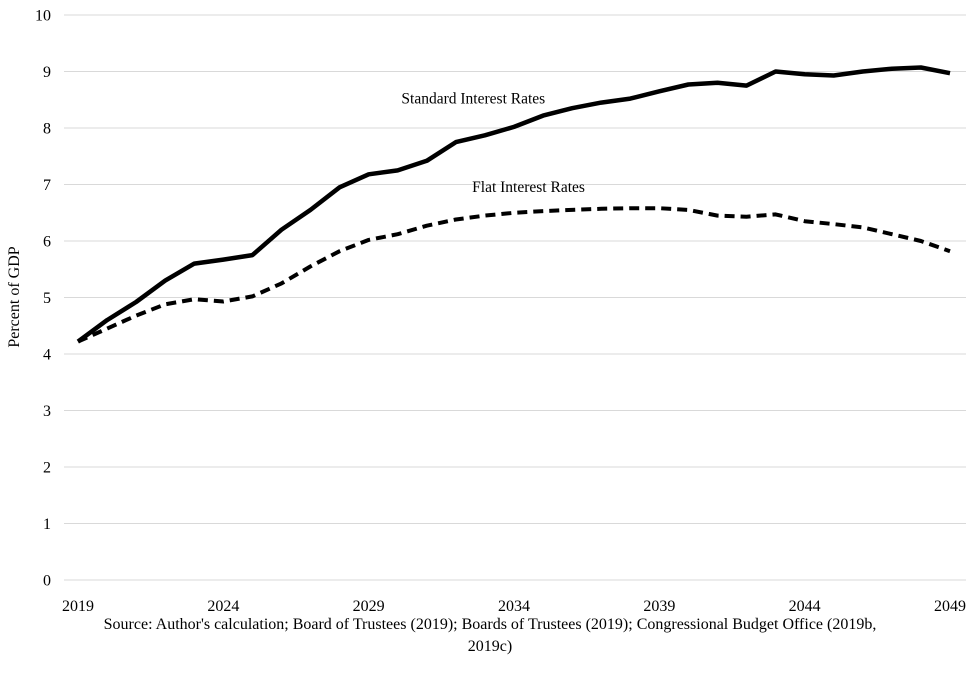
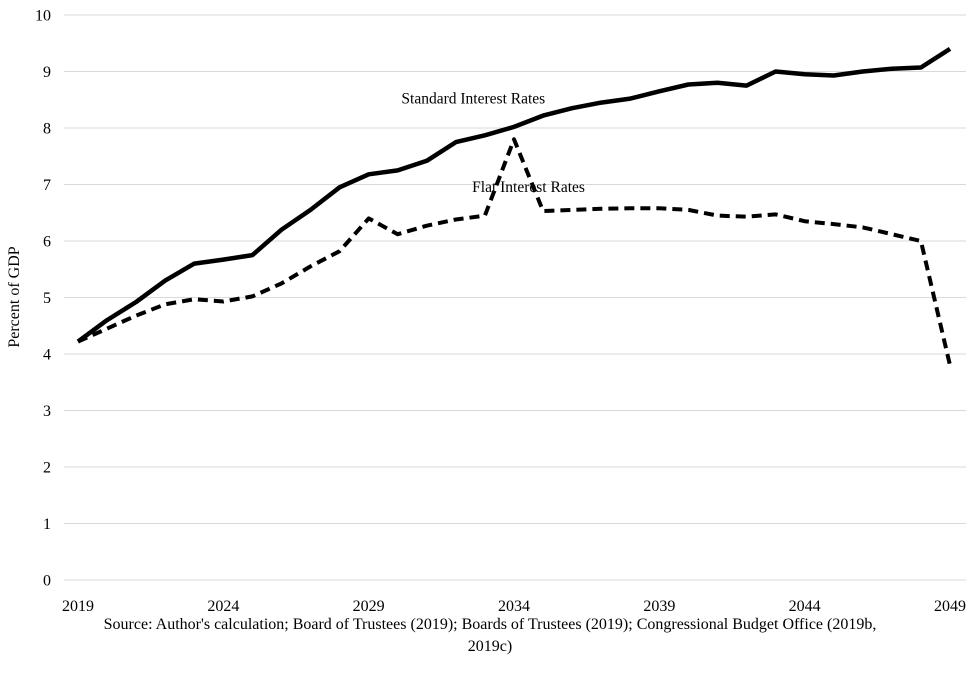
Flat Interest Rates/2029: 6.0 -> 6.4
Flat Interest Rates/2034: 6.5 -> 7.8
Standard Interest Rates/2049: 9.0 -> 9.4
Flat Interest Rates/2049: 5.8 -> 3.8
